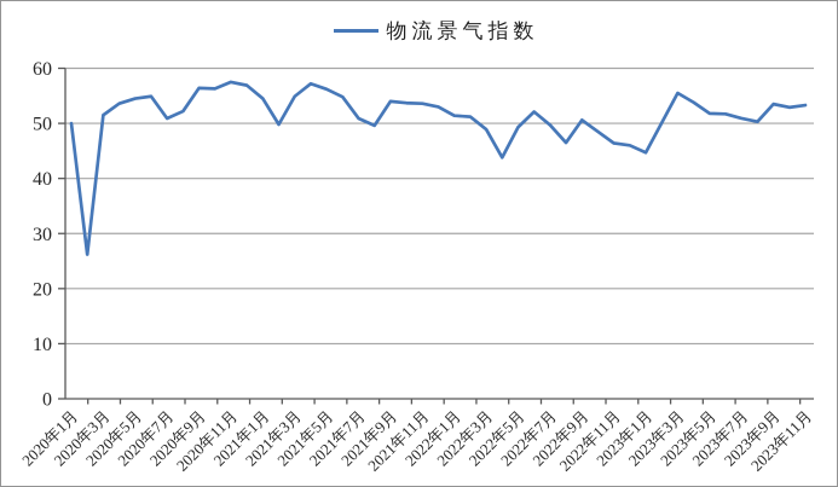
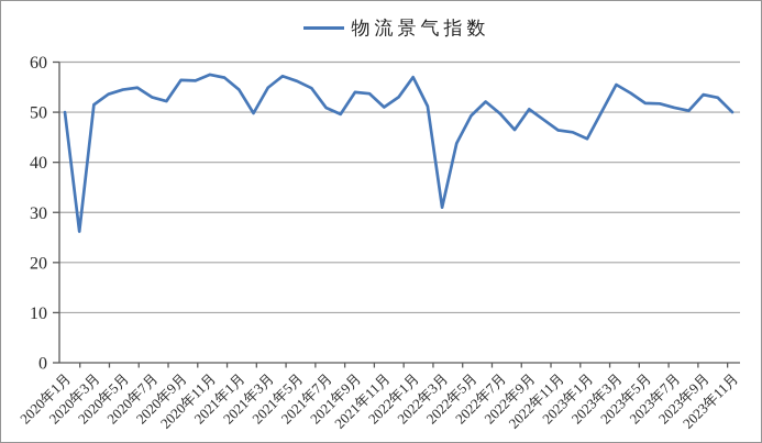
2020年7月: 51 -> 53
2021年11月: 54 -> 51
2022年1月: 51 -> 57
2022年3月: 49 -> 31
2023年11月: 53 -> 50
